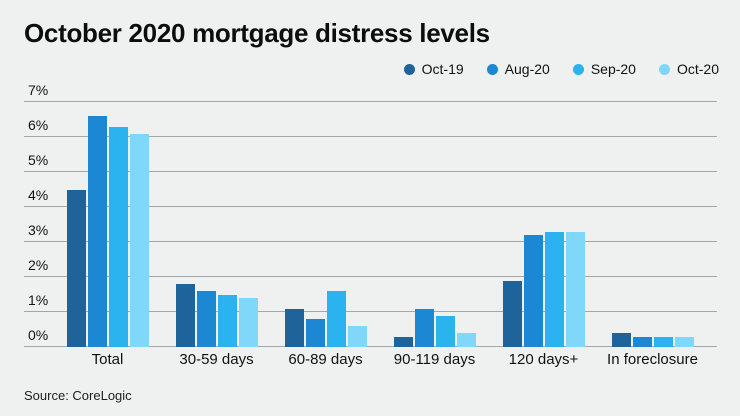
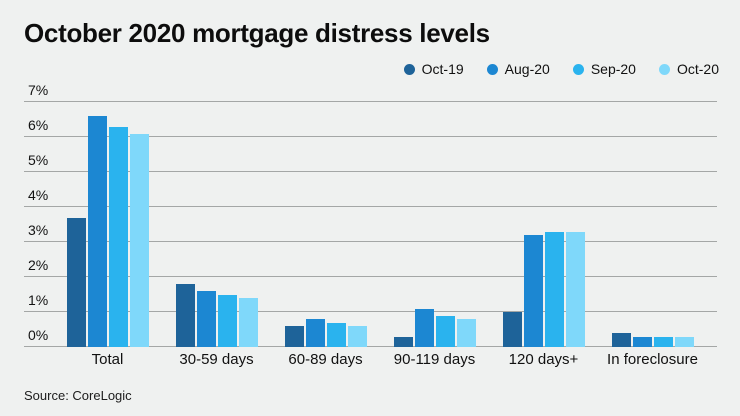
Oct-19/Total: 4.5% -> 3.7%
Oct-19/60-89 days: 1.1% -> 0.6%
Sep-20/60-89 days: 1.6% -> 0.7%
Oct-20/90-119 days: 0.4% -> 0.8%
Oct-19/120 days+: 1.9% -> 1.0%
